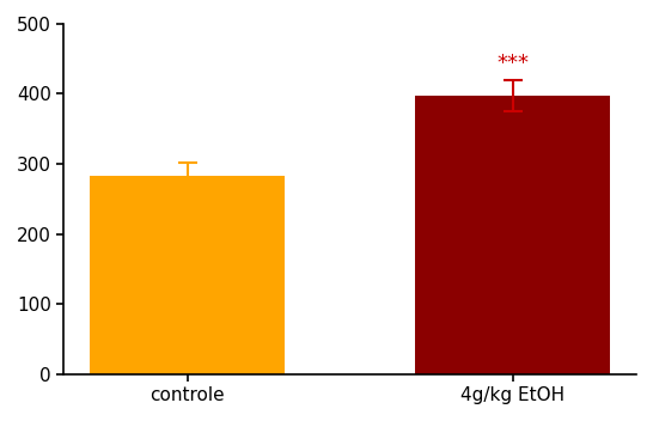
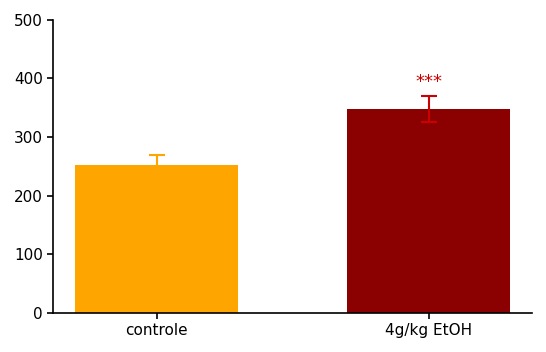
controle: 283 -> 252
4g/kg EtOH: 398 -> 348
